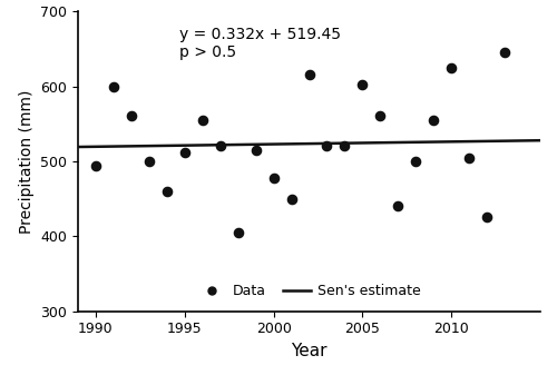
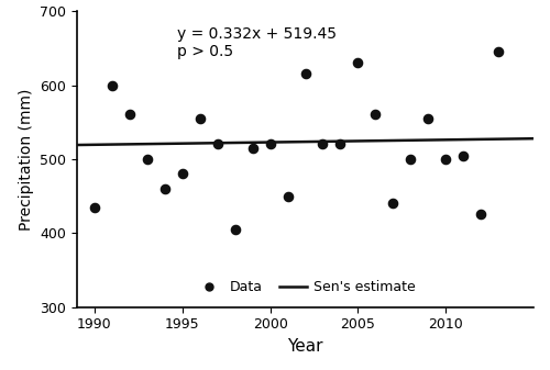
1990: 494 -> 435
1995: 512 -> 480
2000: 478 -> 520
2005: 602 -> 630
2010: 624 -> 500
